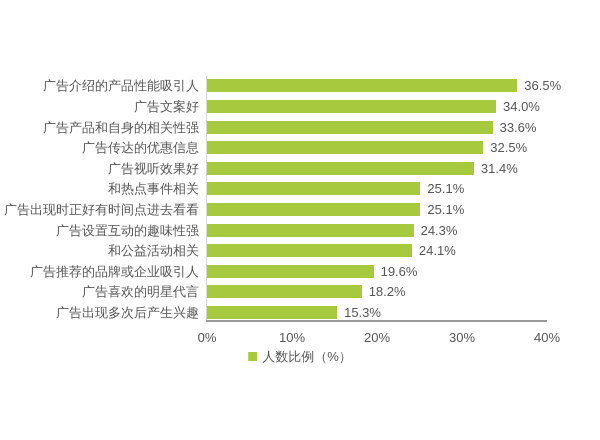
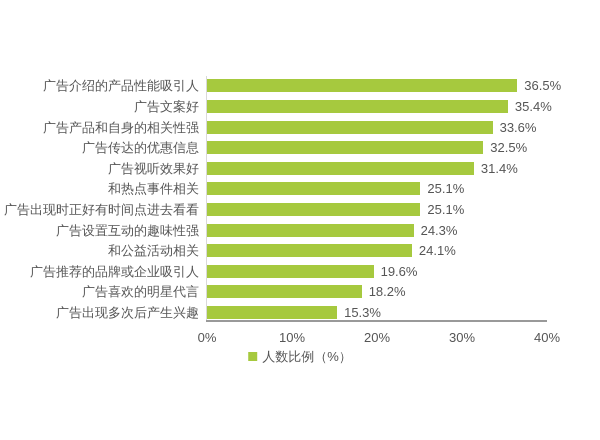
广告文案好: 34.0% -> 35.4%
